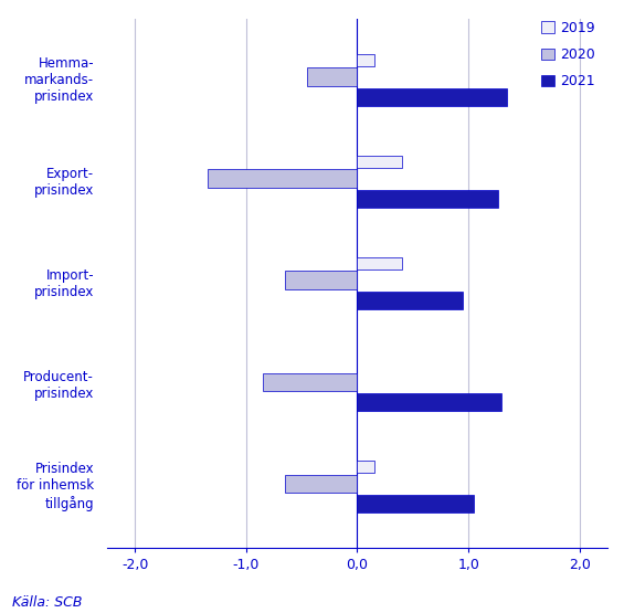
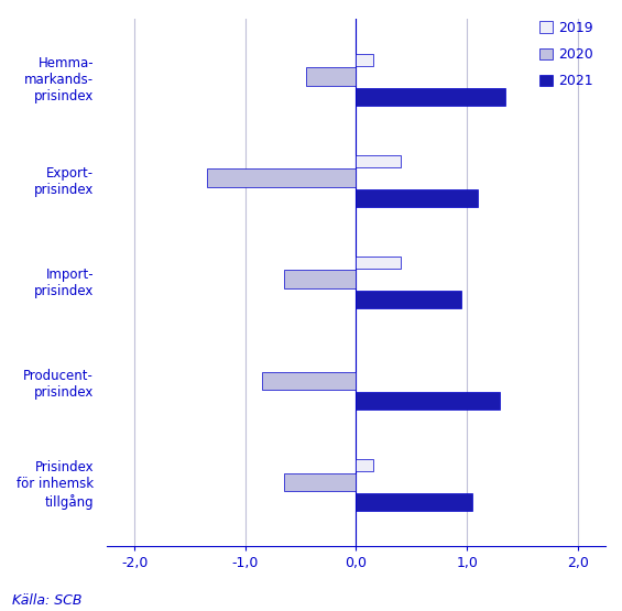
2021/Export- prisindex: 1,27 -> 1,10
